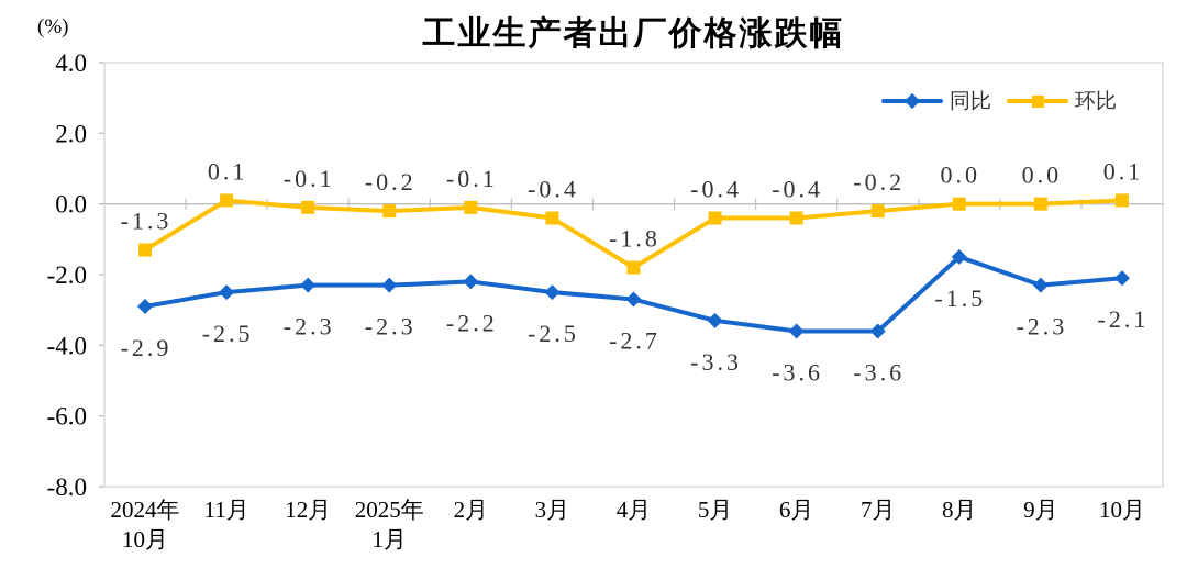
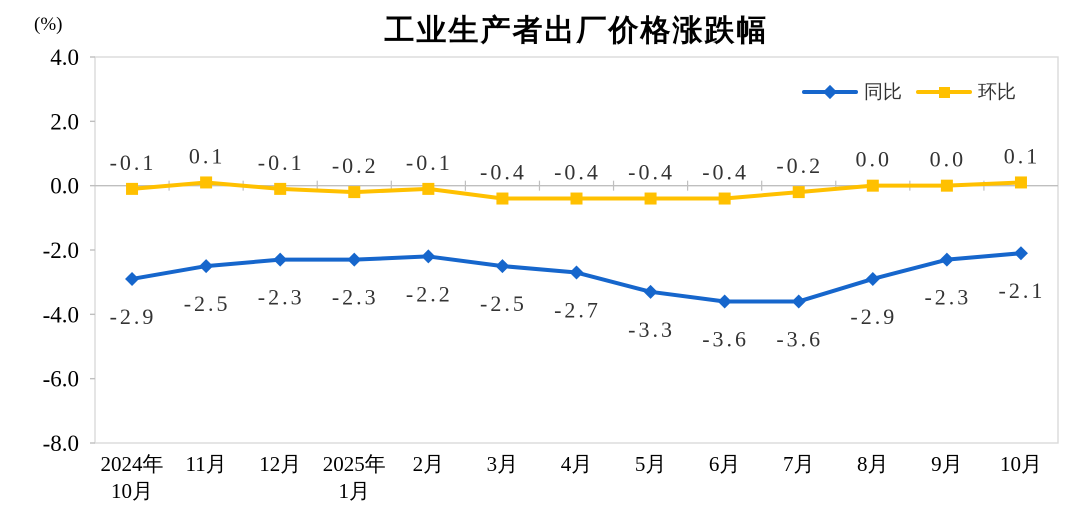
环比/2024年 10月: -1.3 -> -0.1
环比/4月: -1.8 -> -0.4
同比/8月: -1.5 -> -2.9
